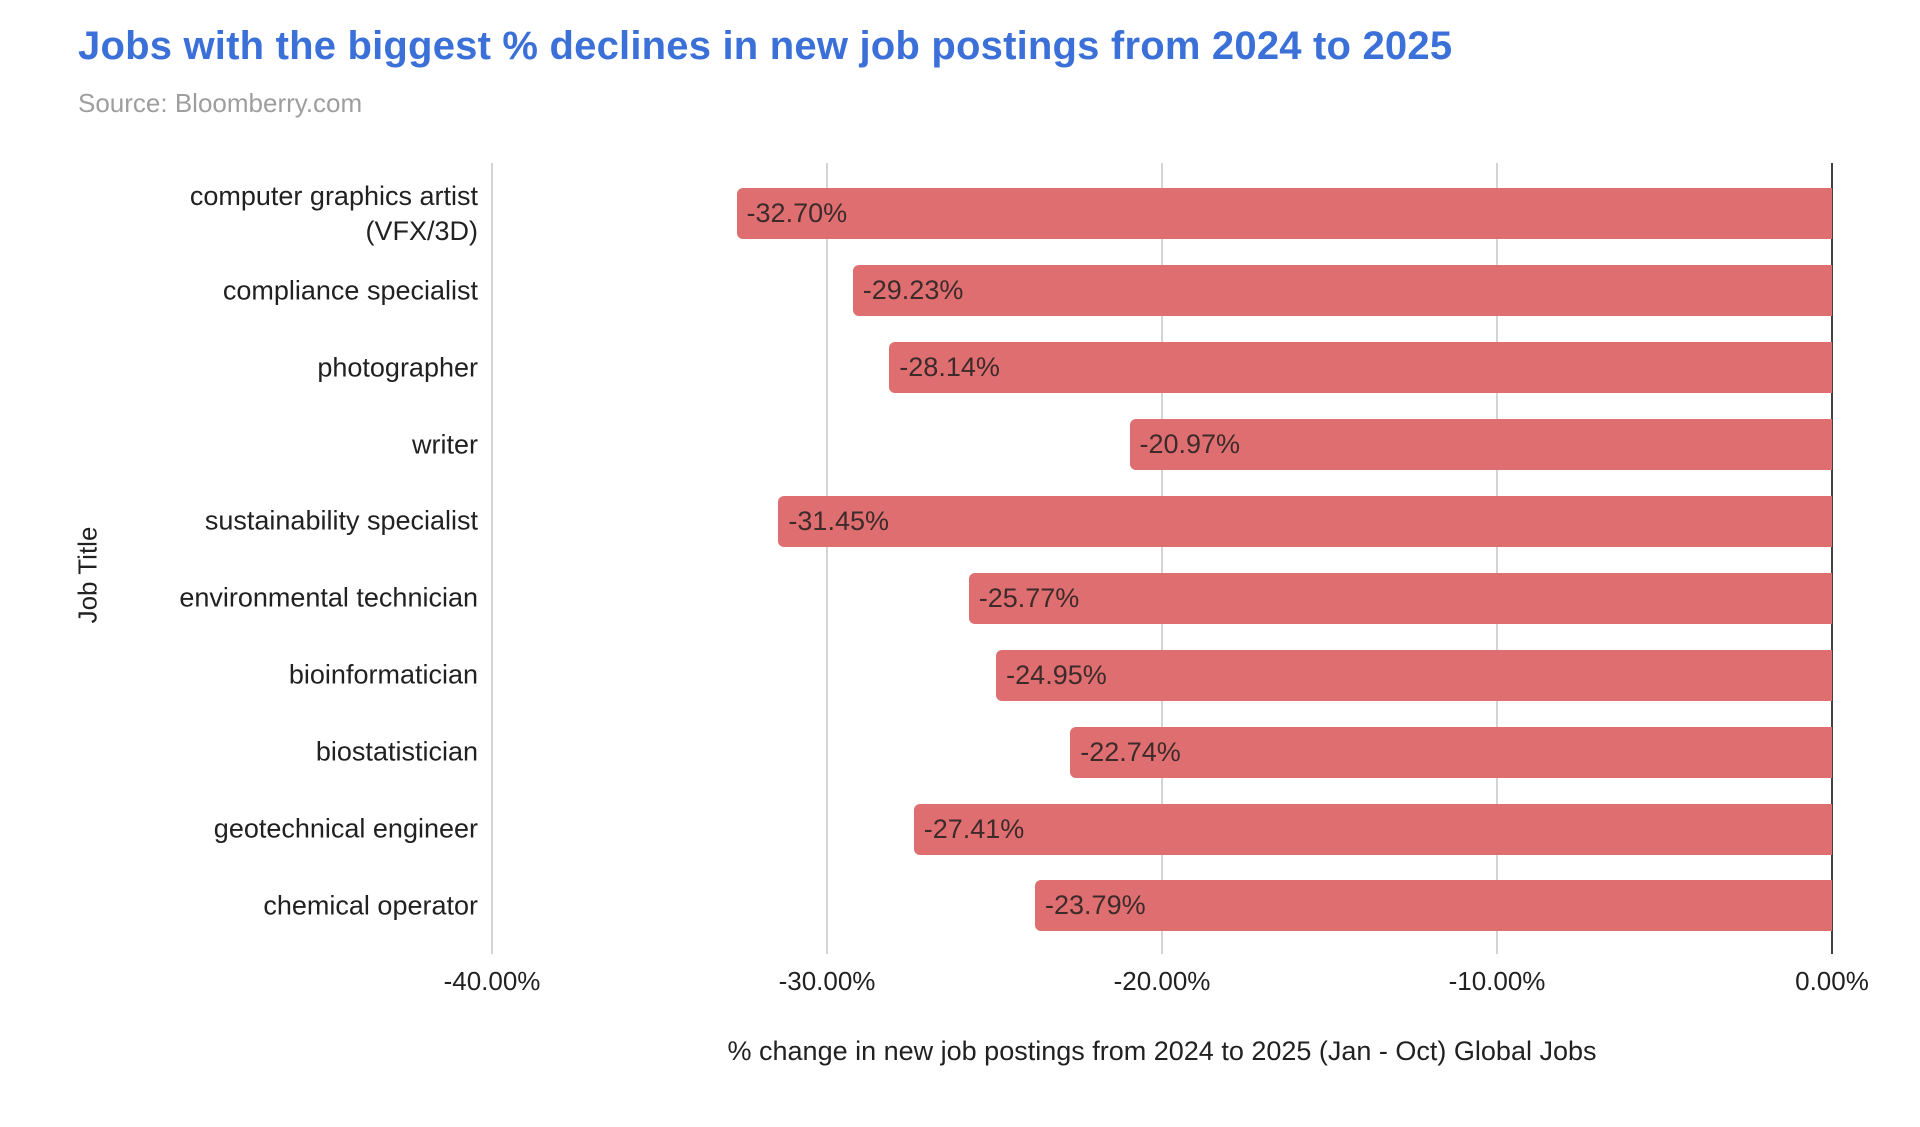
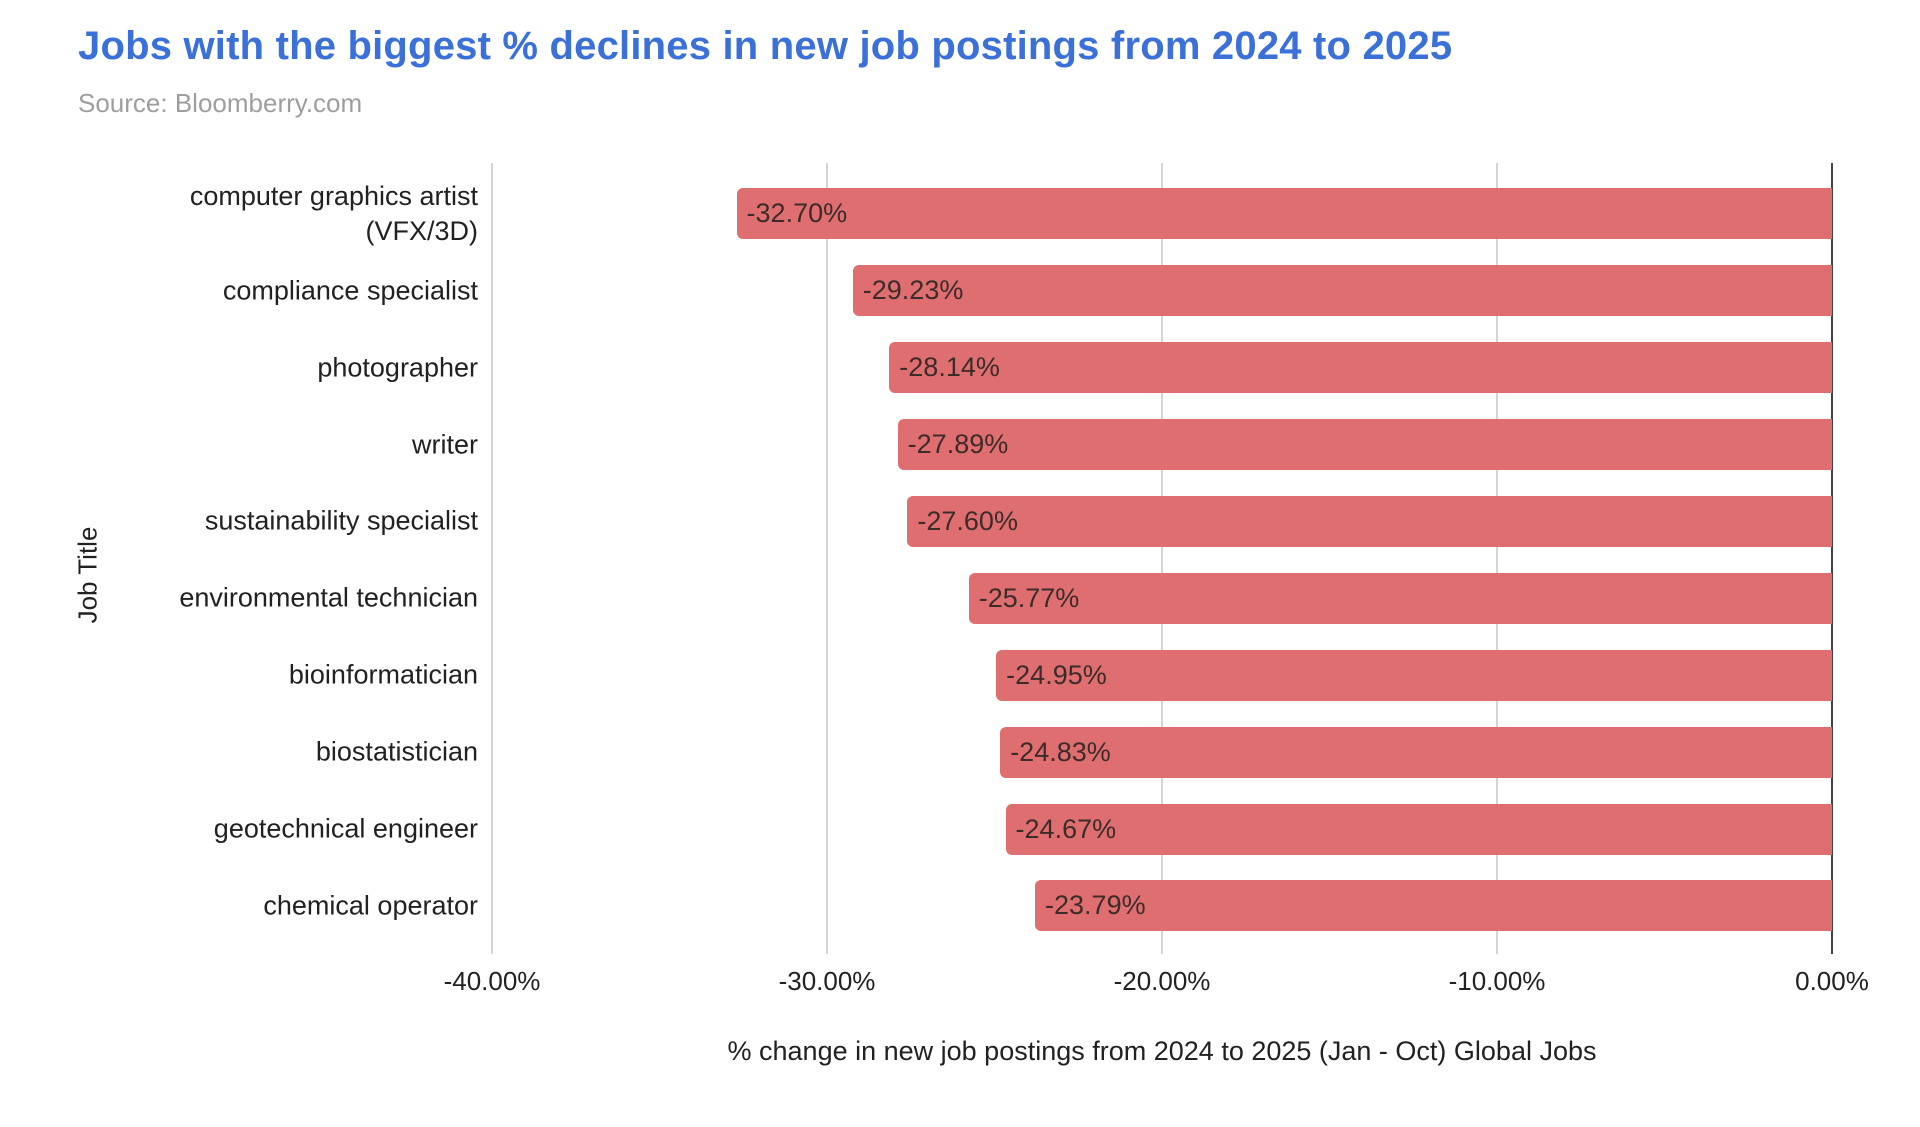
writer: -20.97% -> -27.89%
sustainability specialist: -31.45% -> -27.60%
biostatistician: -22.74% -> -24.83%
geotechnical engineer: -27.41% -> -24.67%
